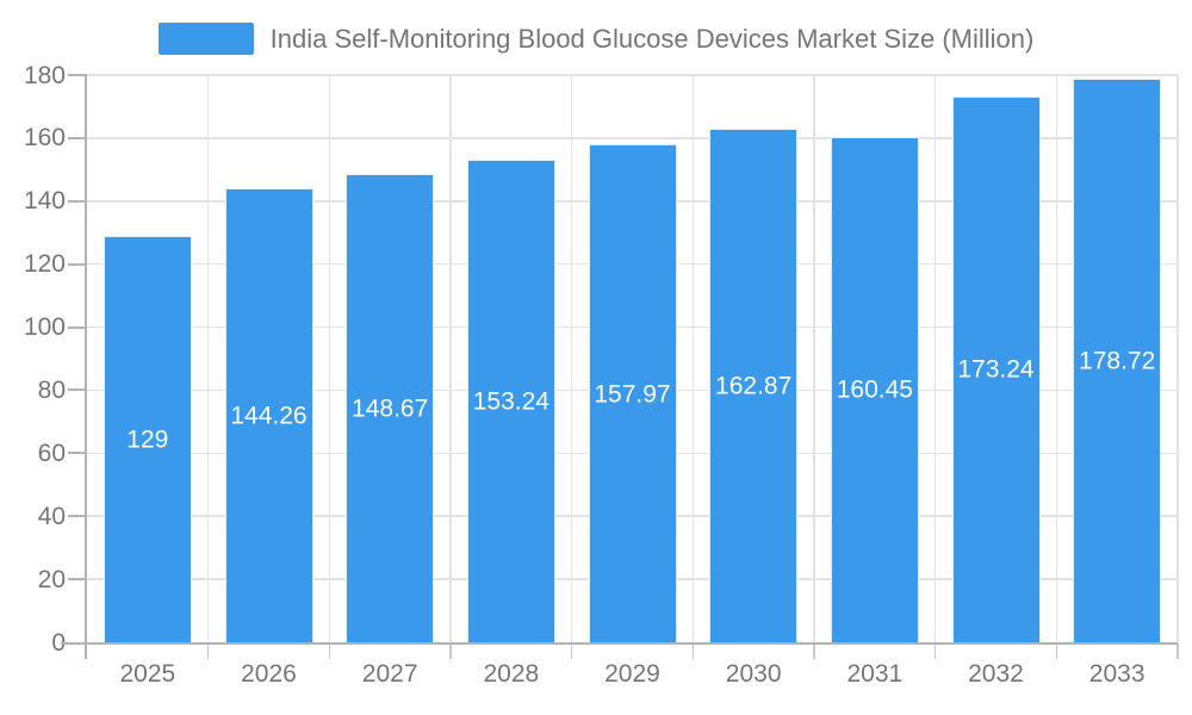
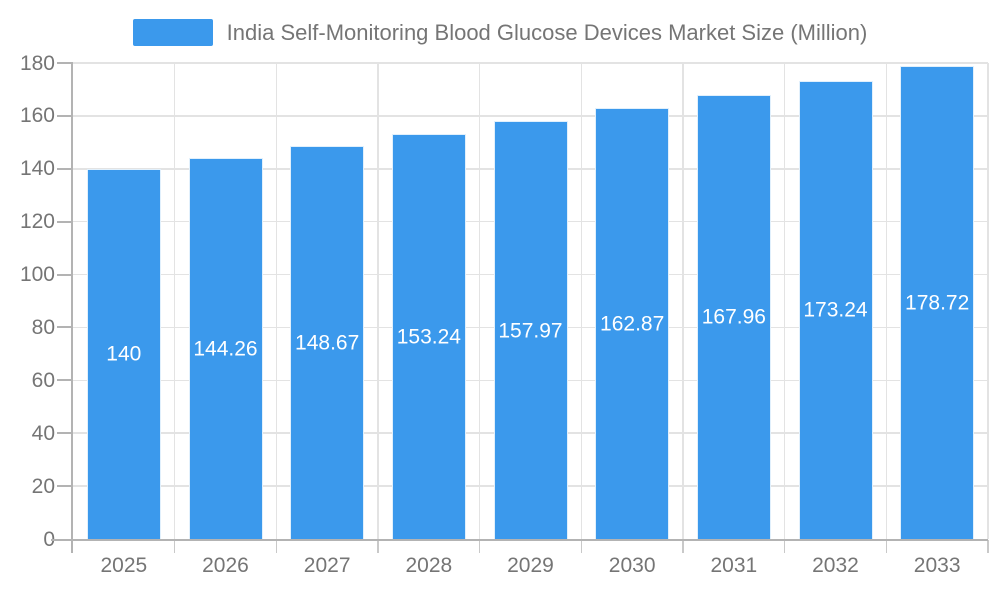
2025: 129 -> 140
2031: 160.45 -> 167.96
